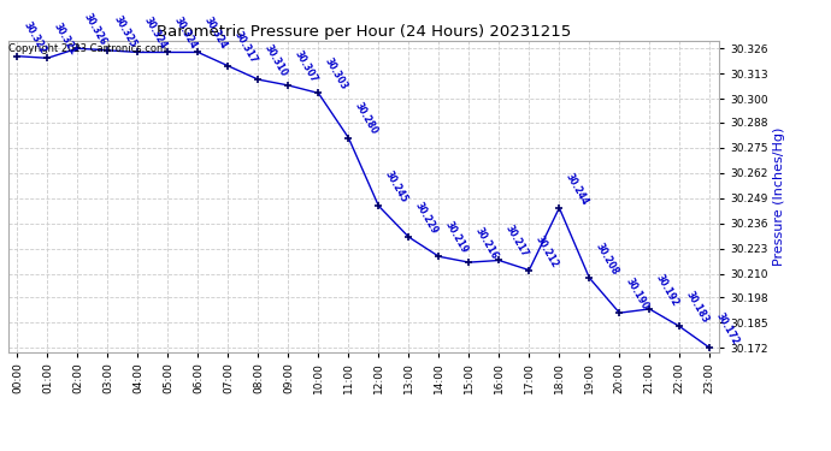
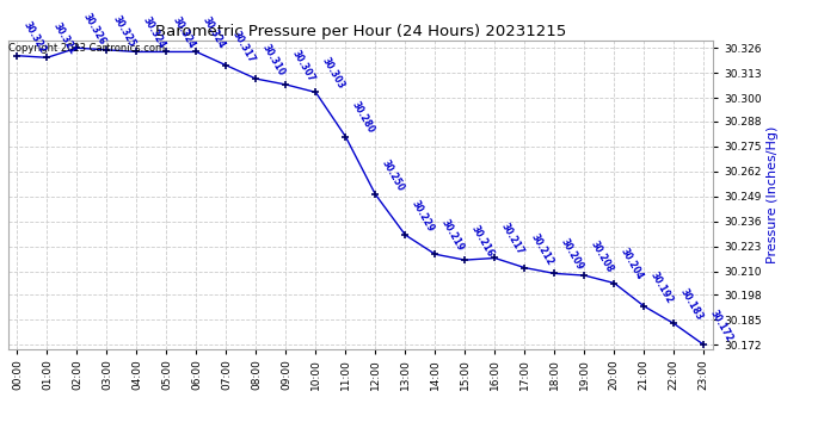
12:00: 30.245 -> 30.250
18:00: 30.244 -> 30.209
20:00: 30.190 -> 30.204
